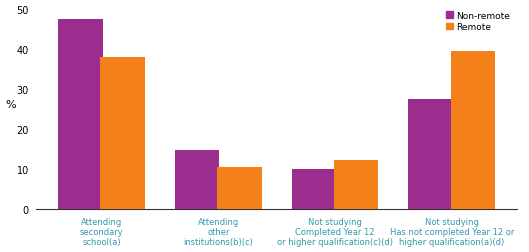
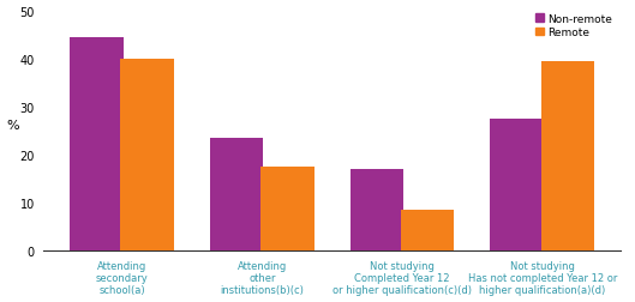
Non-remote/Attending secondary school(a): 47.5 -> 44.5
Remote/Attending secondary school(a): 38.0 -> 40.0
Non-remote/Attending other institutions(b)(c): 14.8 -> 23.5
Remote/Attending other institutions(b)(c): 10.5 -> 17.5
Non-remote/Not studying Completed Year 12 or higher qualification(c)(d): 10.0 -> 17.0
Remote/Not studying Completed Year 12 or higher qualification(c)(d): 12.2 -> 8.5
